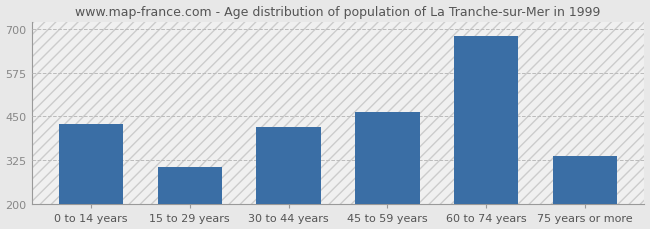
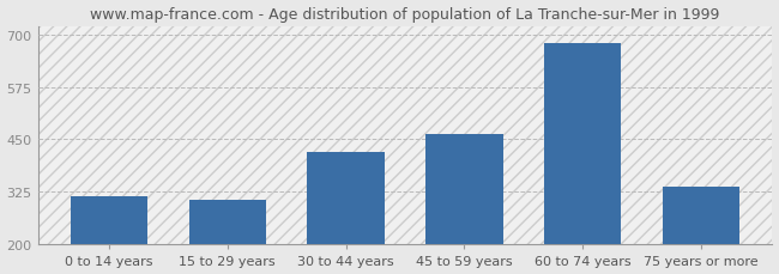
0 to 14 years: 430 -> 315
